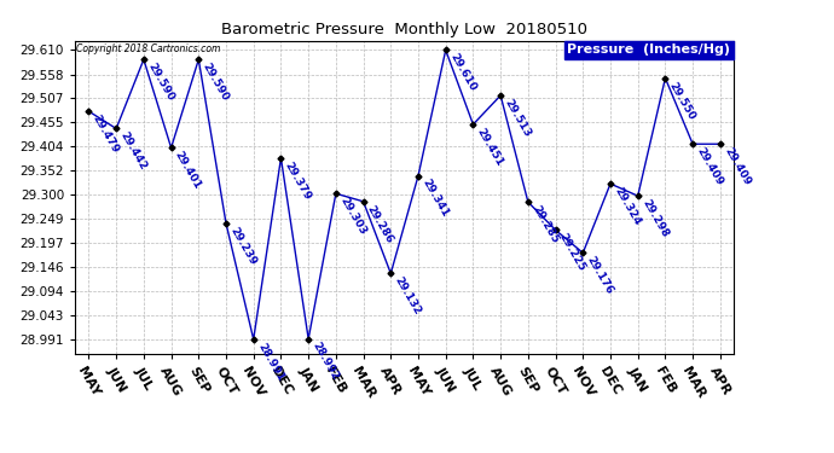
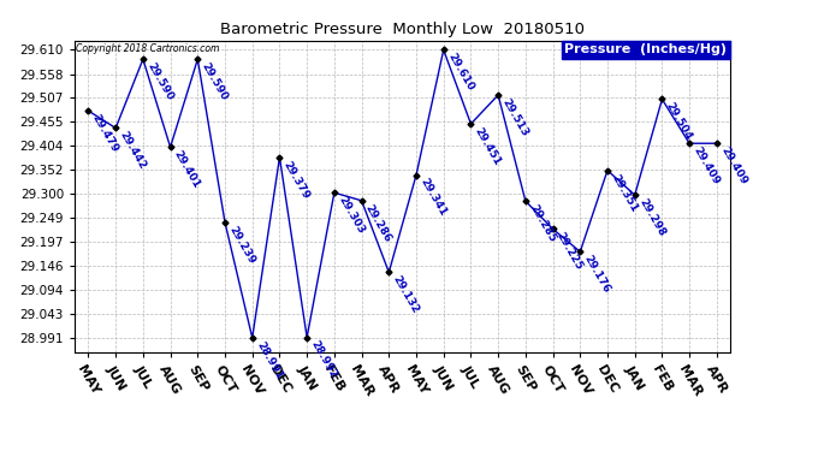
DEC: 29.324 -> 29.351
FEB: 29.550 -> 29.504
